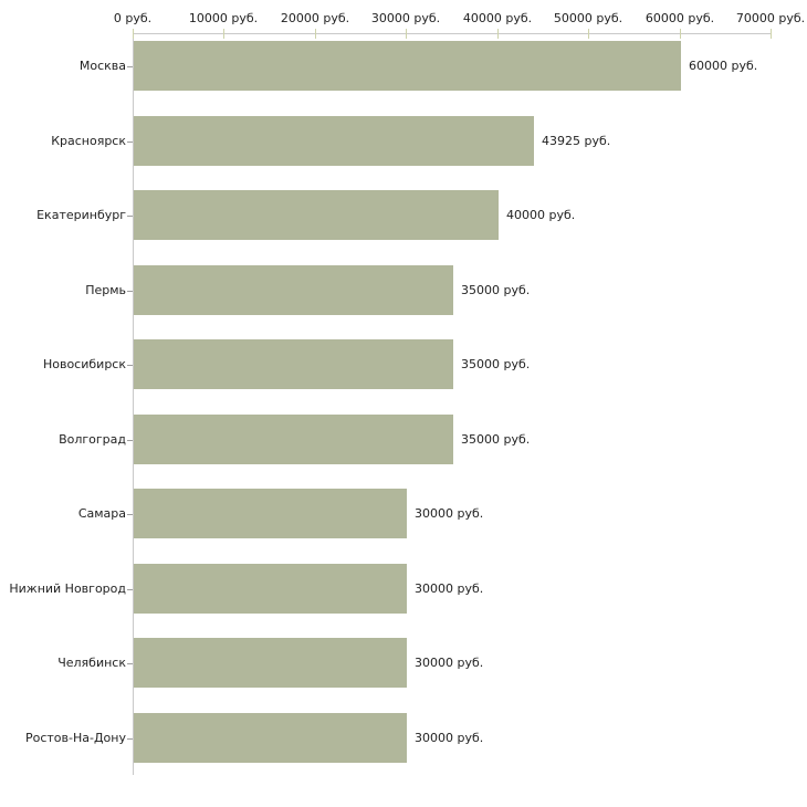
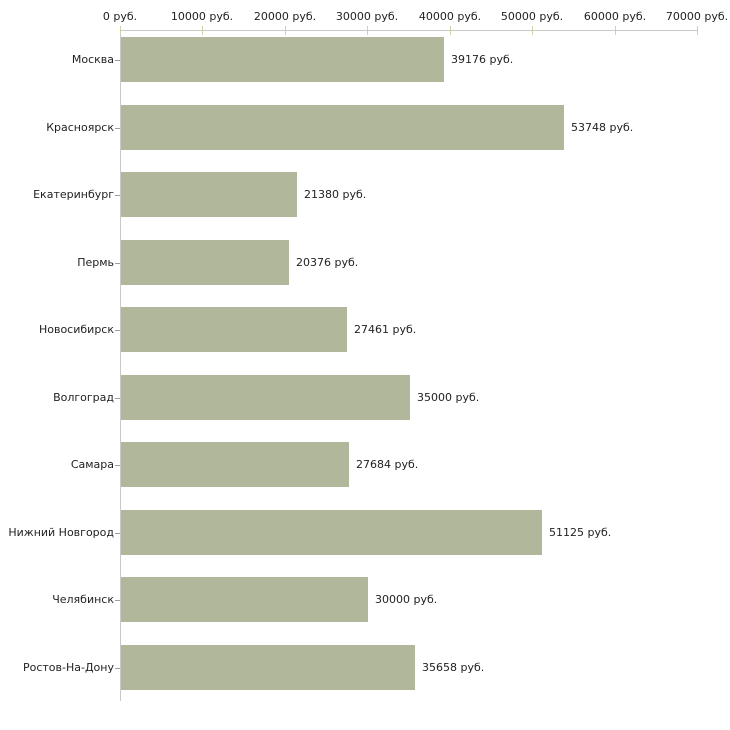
Москва: 60000 -> 39176
Красноярск: 43925 -> 53748
Екатеринбург: 40000 -> 21380
Пермь: 35000 -> 20376
Новосибирск: 35000 -> 27461
Самара: 30000 -> 27684
Нижний Новгород: 30000 -> 51125
Ростов-На-Дону: 30000 -> 35658
